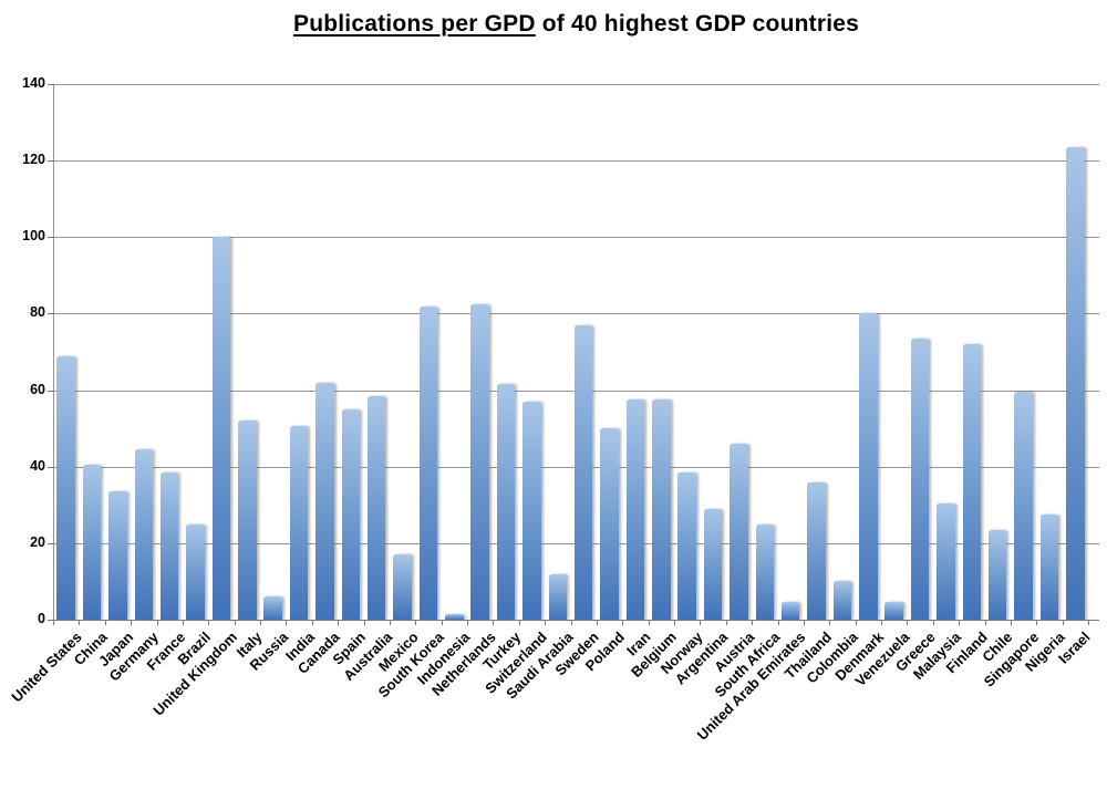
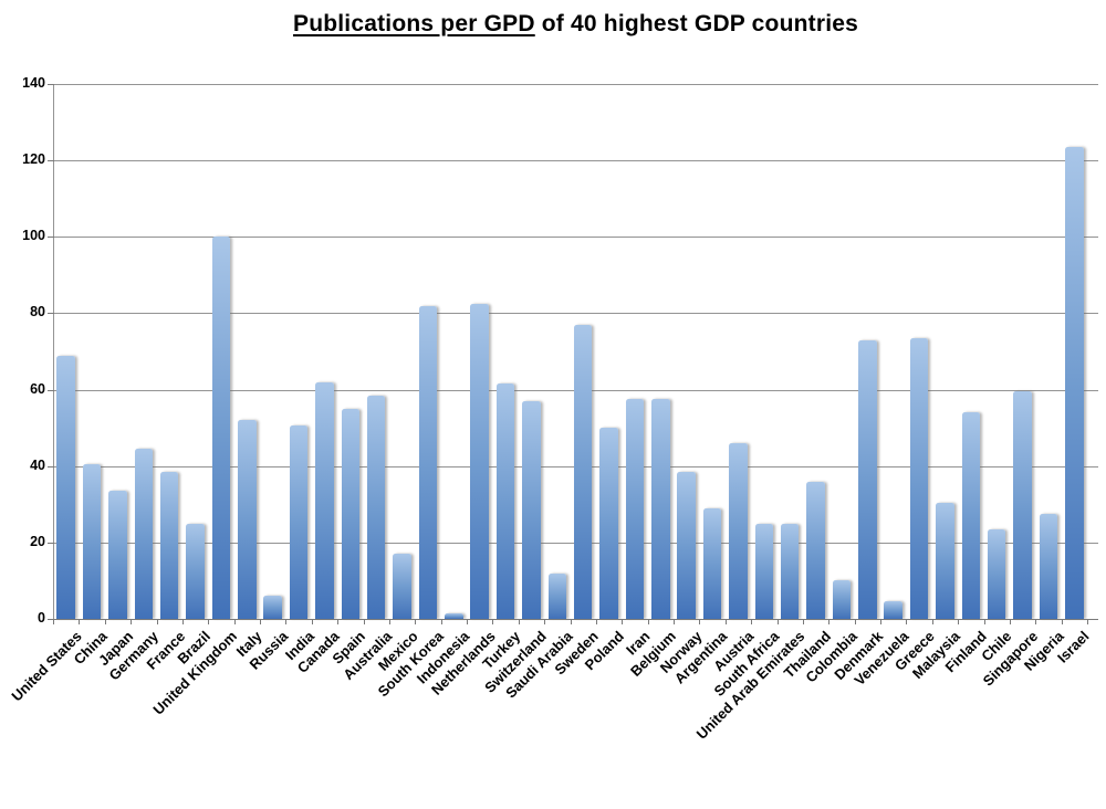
United Arab Emirates: 4 -> 25
Denmark: 80 -> 73
Finland: 72 -> 54
